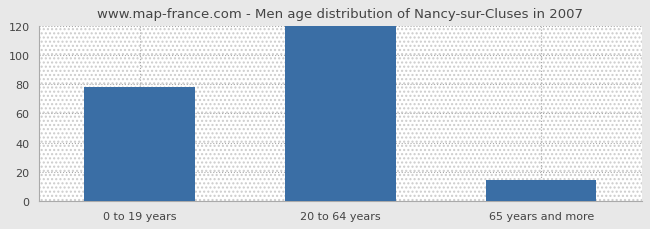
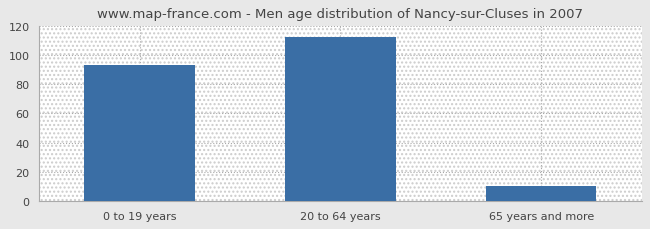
0 to 19 years: 78 -> 93
20 to 64 years: 120 -> 112
65 years and more: 14 -> 10
